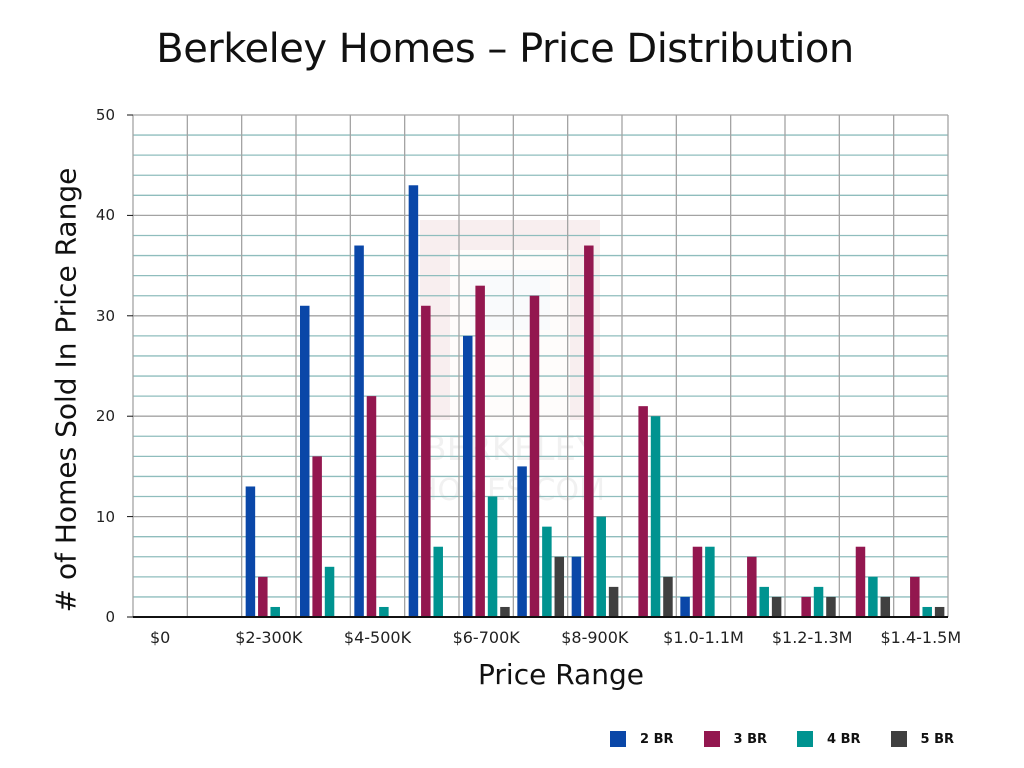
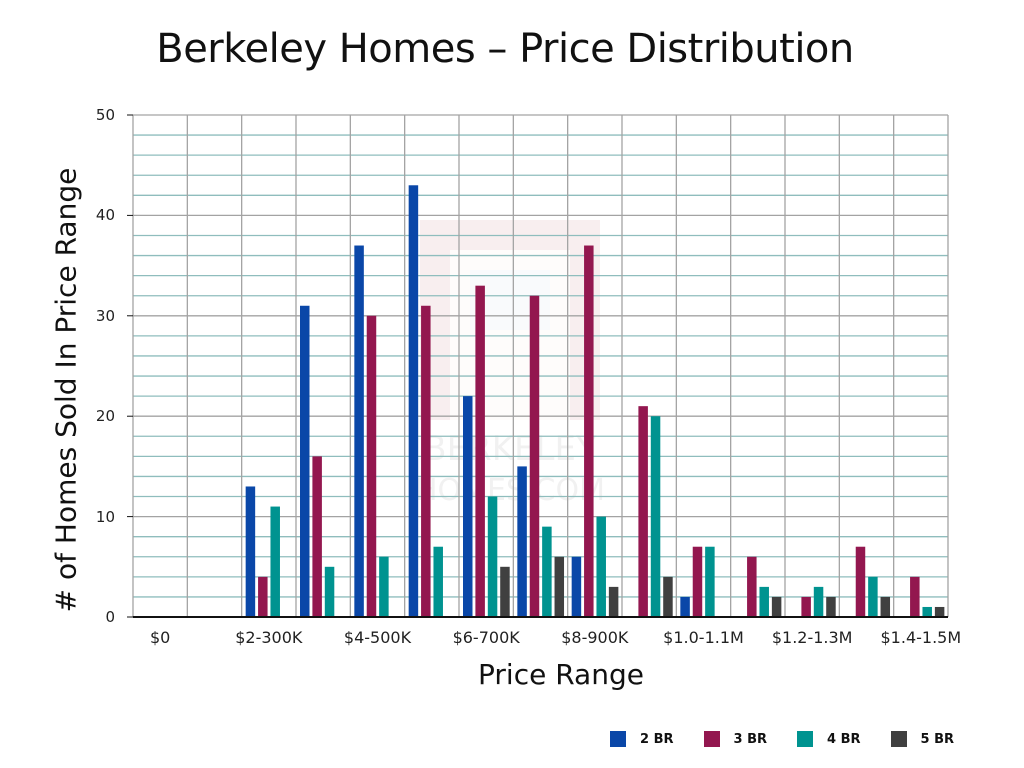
4 BR/$2-300K: 1 -> 11
3 BR/$4-500K: 22 -> 30
4 BR/$4-500K: 1 -> 6
2 BR/$6-700K: 28 -> 22
5 BR/$6-700K: 1 -> 5
